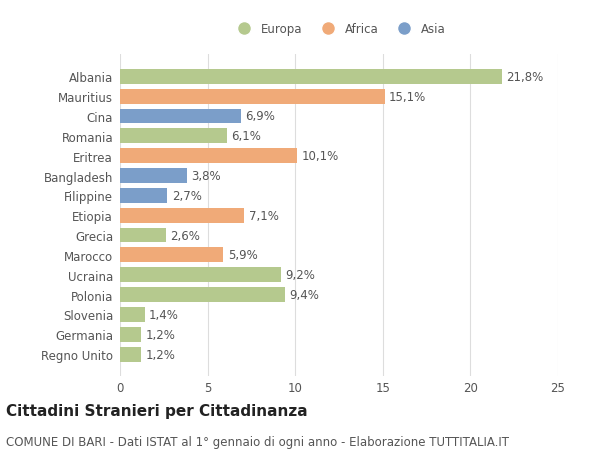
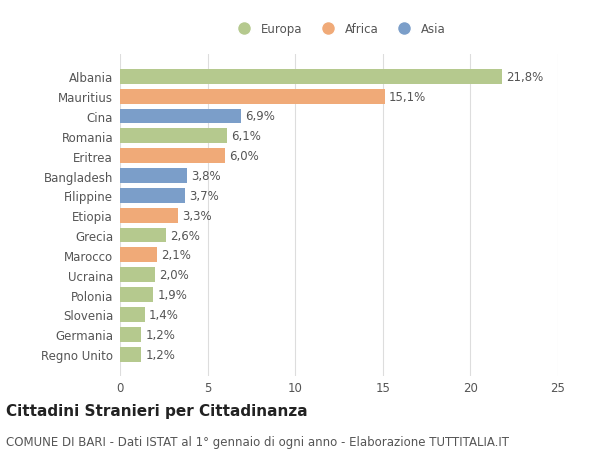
Eritrea: 10,1% -> 6,0%
Filippine: 2,7% -> 3,7%
Etiopia: 7,1% -> 3,3%
Marocco: 5,9% -> 2,1%
Ucraina: 9,2% -> 2,0%
Polonia: 9,4% -> 1,9%
